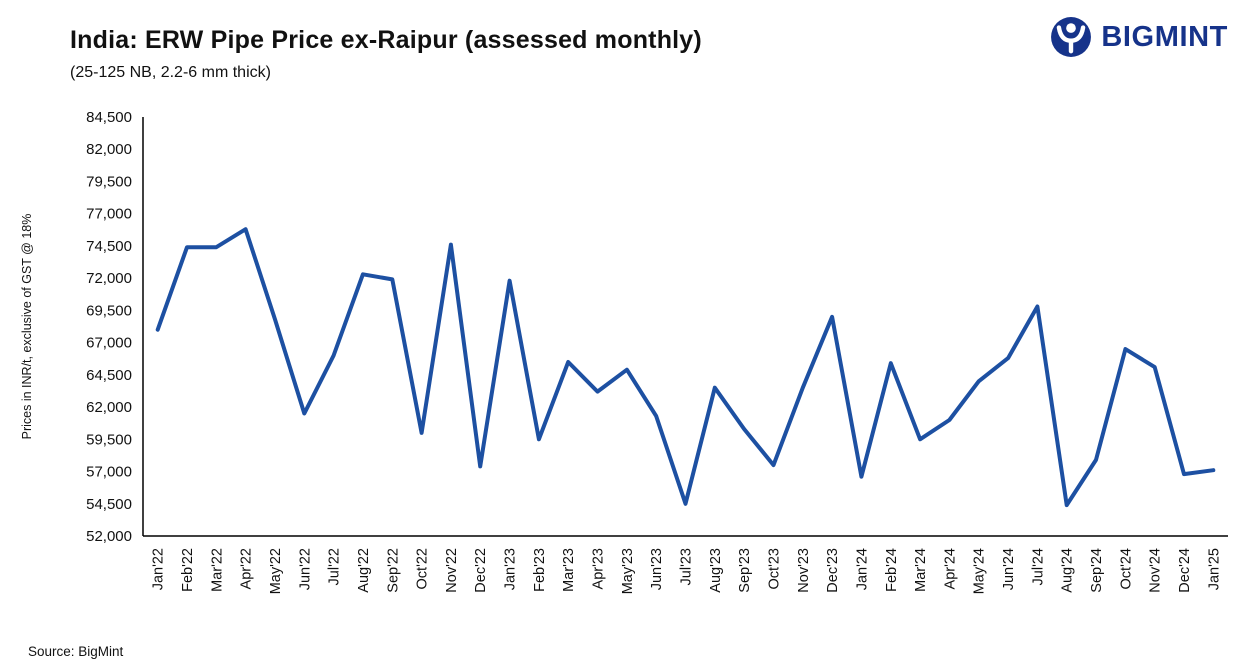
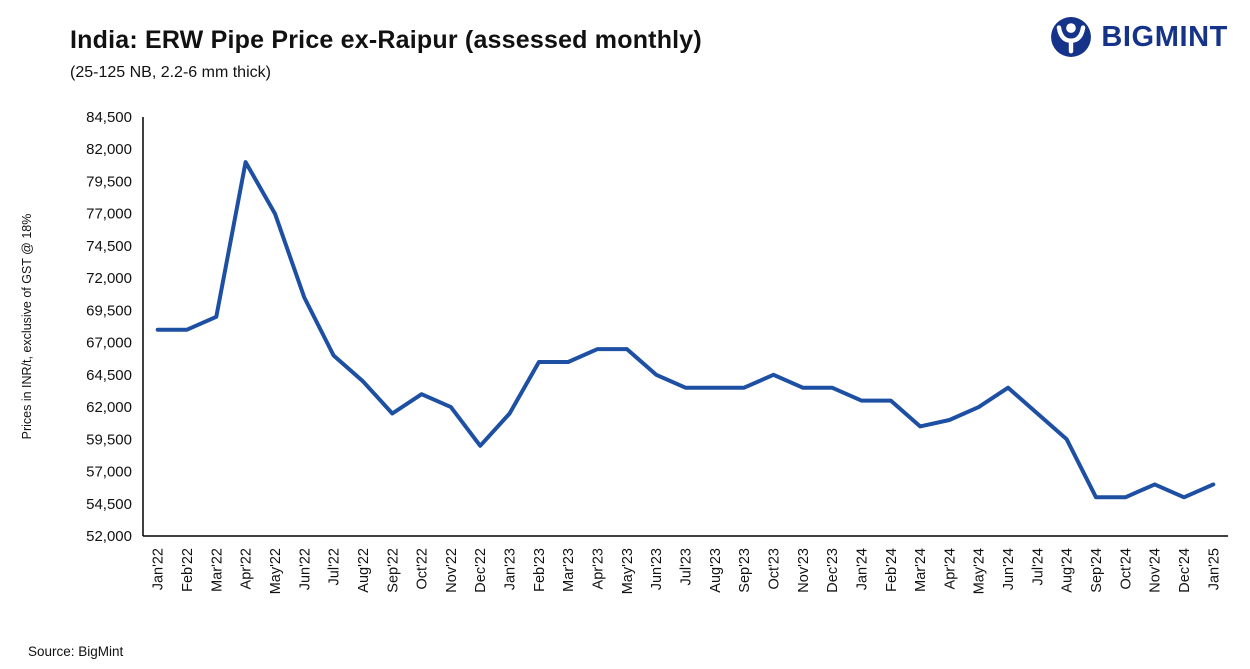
Feb'22: 74400 -> 68000
Mar'22: 74400 -> 69000
Apr'22: 75800 -> 81000
May'22: 68800 -> 77000
Jun'22: 61500 -> 70500
Aug'22: 72300 -> 64000
Sep'22: 71900 -> 61500
Oct'22: 60000 -> 63000
Nov'22: 74600 -> 62000
Dec'22: 57400 -> 59000
Jan'23: 71800 -> 61500
Feb'23: 59500 -> 65500
Apr'23: 63200 -> 66500
May'23: 64900 -> 66500
Jun'23: 61300 -> 64500
Jul'23: 54500 -> 63500
Sep'23: 60300 -> 63500
Oct'23: 57500 -> 64500
Dec'23: 69000 -> 63500
Jan'24: 56600 -> 62500
Feb'24: 65400 -> 62500
Mar'24: 59500 -> 60500
May'24: 64000 -> 62000
Jun'24: 65800 -> 63500
Jul'24: 69800 -> 61500
Aug'24: 54400 -> 59500
Sep'24: 57900 -> 55000
Oct'24: 66500 -> 55000
Nov'24: 65100 -> 56000
Dec'24: 56800 -> 55000
Jan'25: 57100 -> 56000
